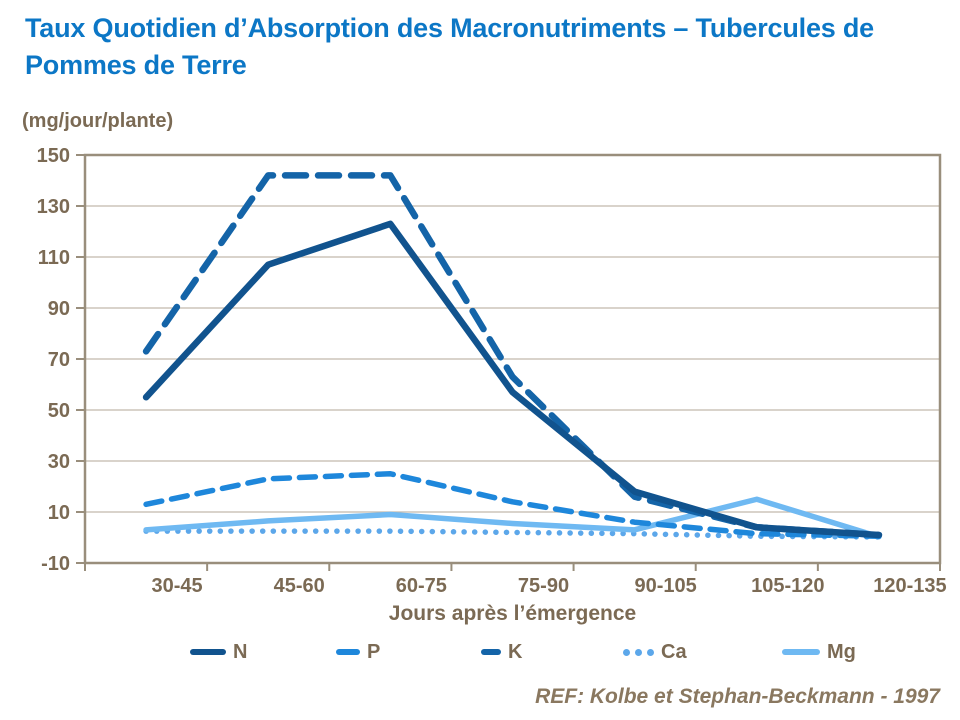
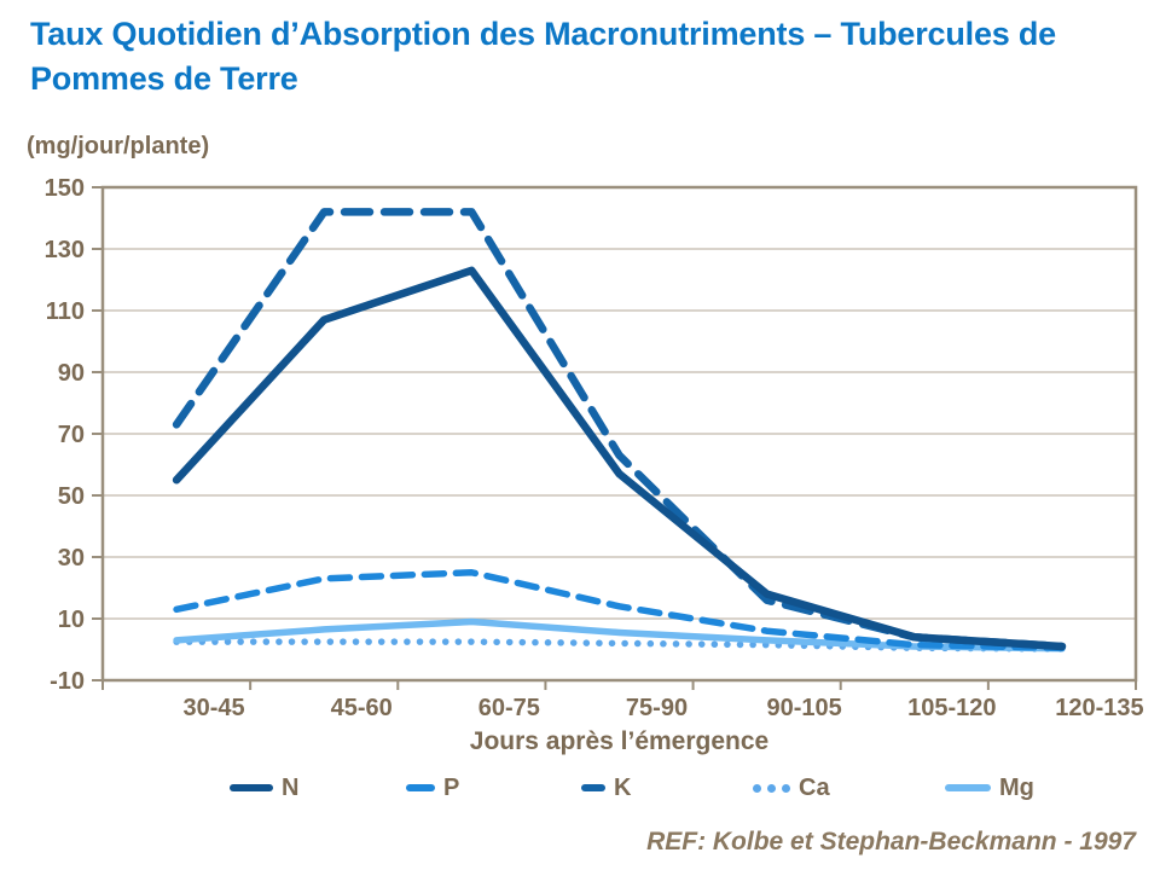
Mg/105-120: 15 -> 1
